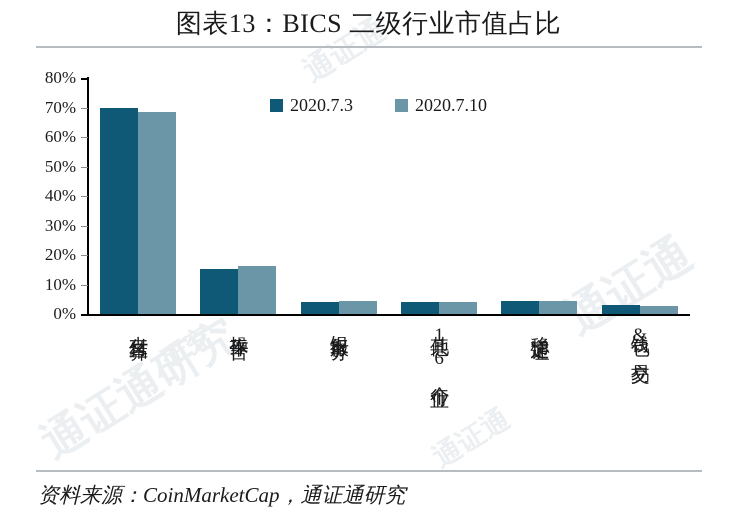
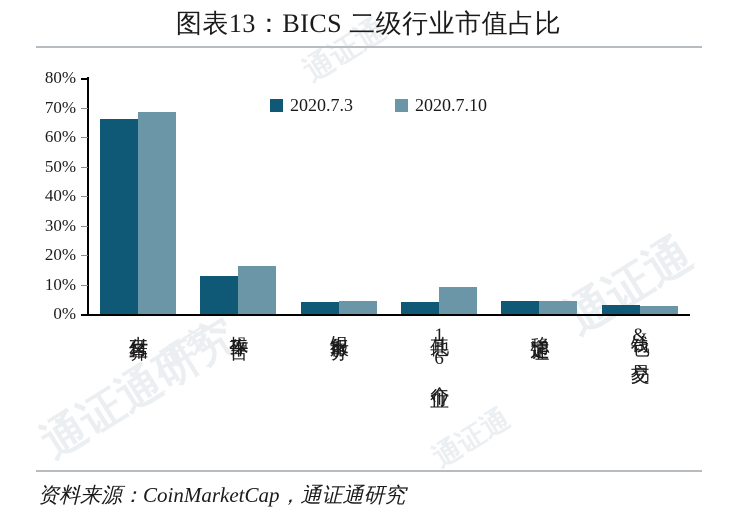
2020.7.3/支付结算: 70% -> 66%
2020.7.3/操作平台: 15% -> 13%
2020.7.10/其他16个行业: 4% -> 9%
